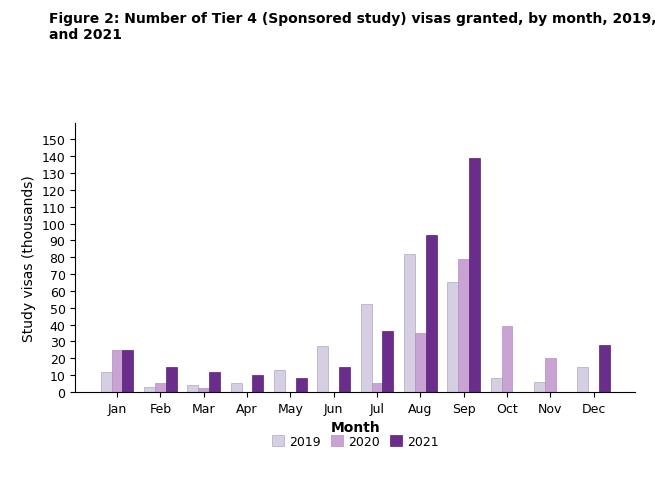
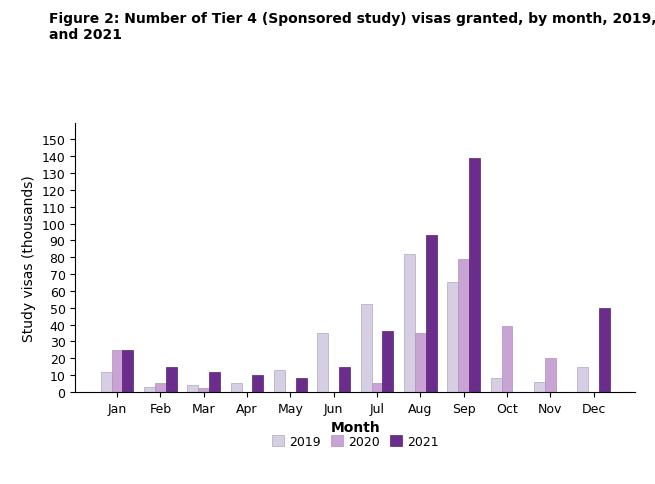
2019/Jun: 27 -> 35
2021/Dec: 28 -> 50
